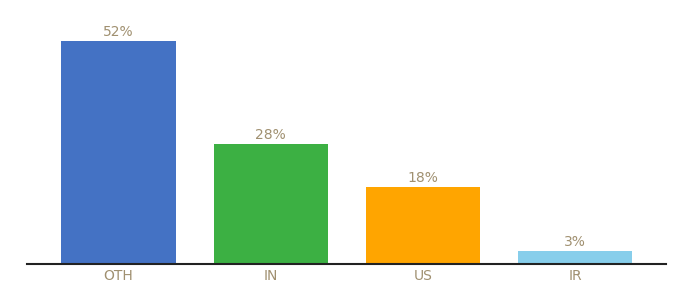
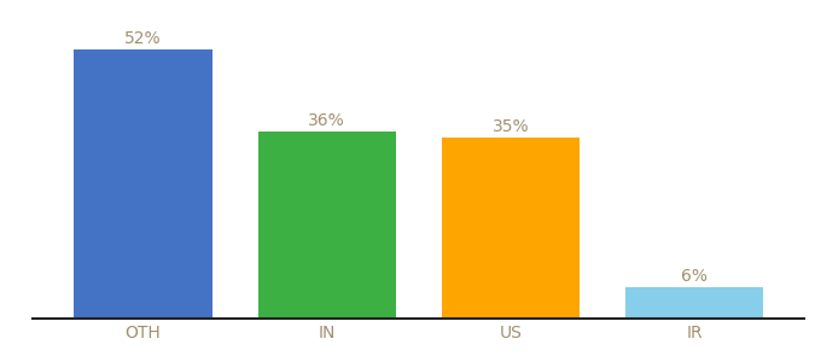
IN: 28% -> 36%
US: 18% -> 35%
IR: 3% -> 6%
